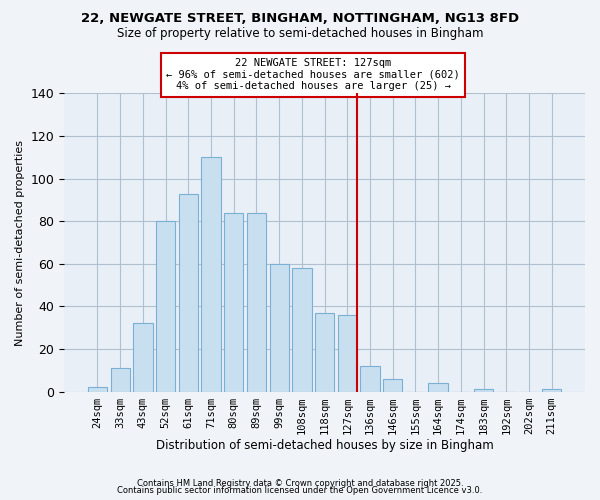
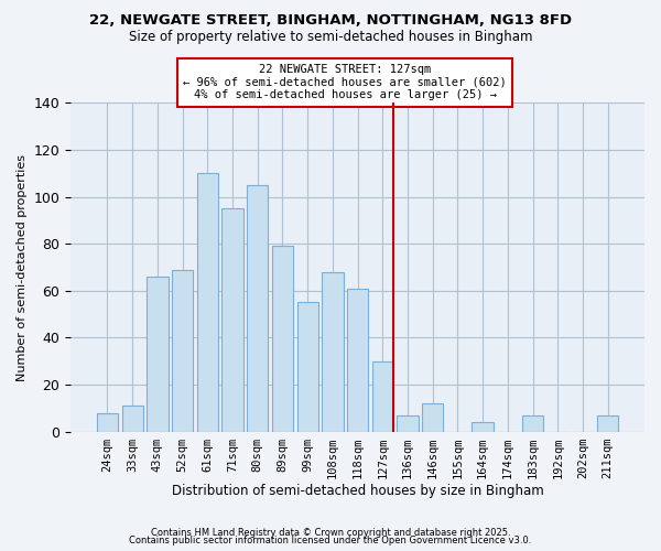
24sqm: 2 -> 8
43sqm: 32 -> 66
52sqm: 80 -> 69
61sqm: 93 -> 110
71sqm: 110 -> 95
80sqm: 84 -> 105
89sqm: 84 -> 79
99sqm: 60 -> 55
108sqm: 58 -> 68
118sqm: 37 -> 61
127sqm: 36 -> 30
136sqm: 12 -> 7
146sqm: 6 -> 12
183sqm: 1 -> 7
211sqm: 1 -> 7
